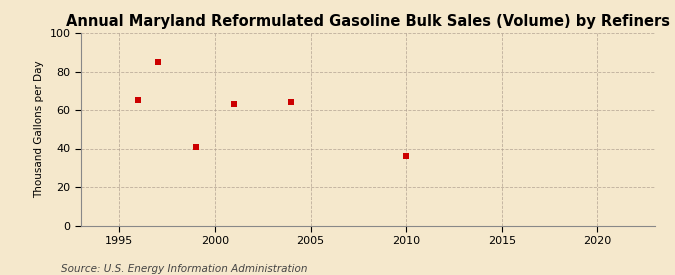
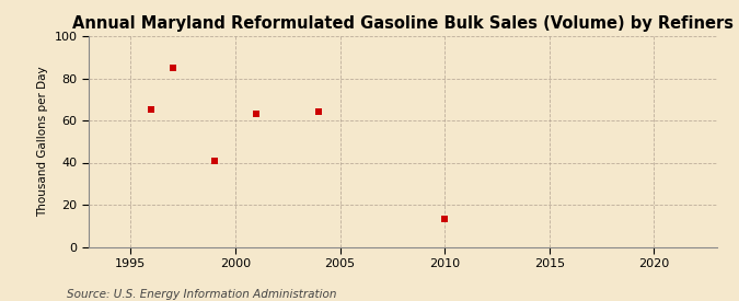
2010: 36 -> 13
